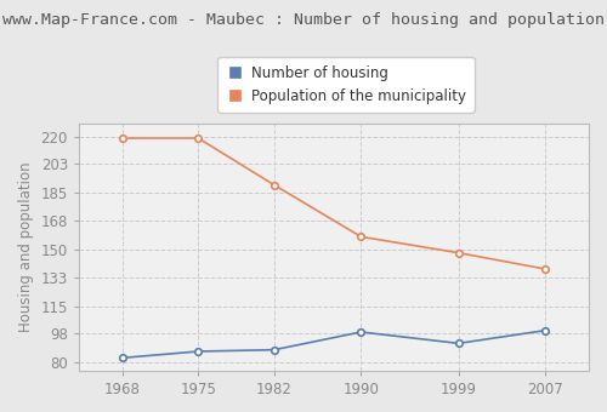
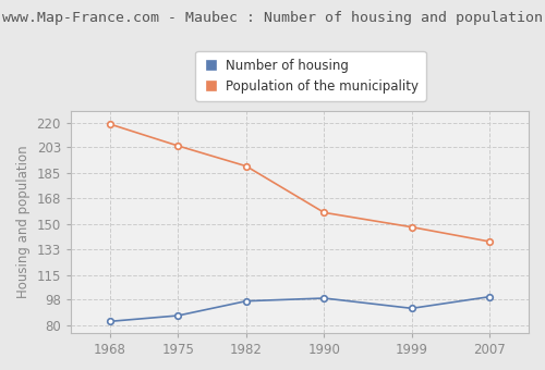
Population of the municipality/1975: 219 -> 204
Number of housing/1982: 88 -> 97
